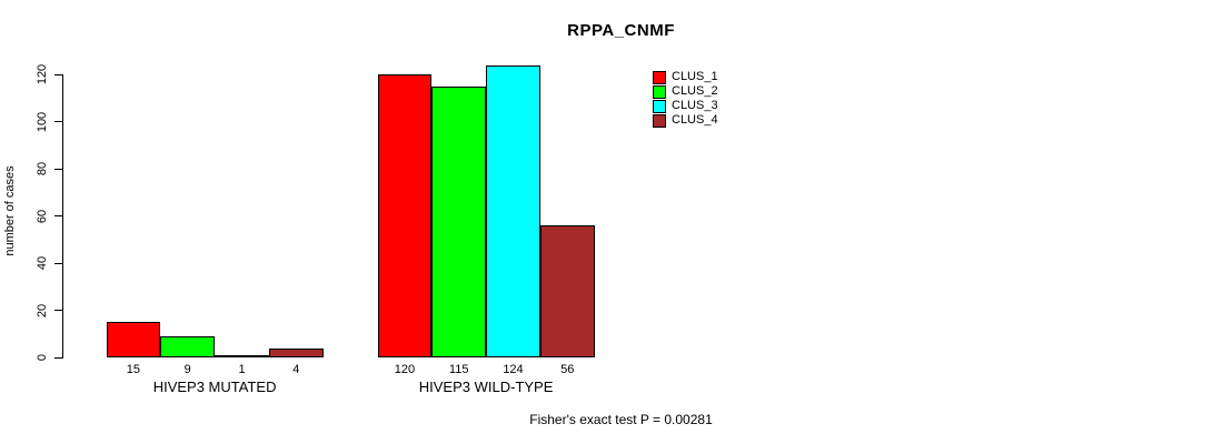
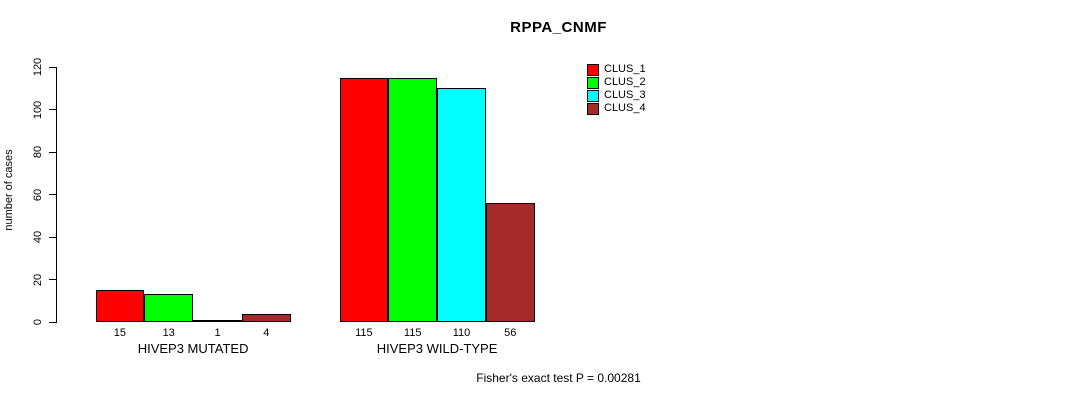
CLUS_2/HIVEP3 MUTATED: 9 -> 13
CLUS_1/HIVEP3 WILD-TYPE: 120 -> 115
CLUS_3/HIVEP3 WILD-TYPE: 124 -> 110
